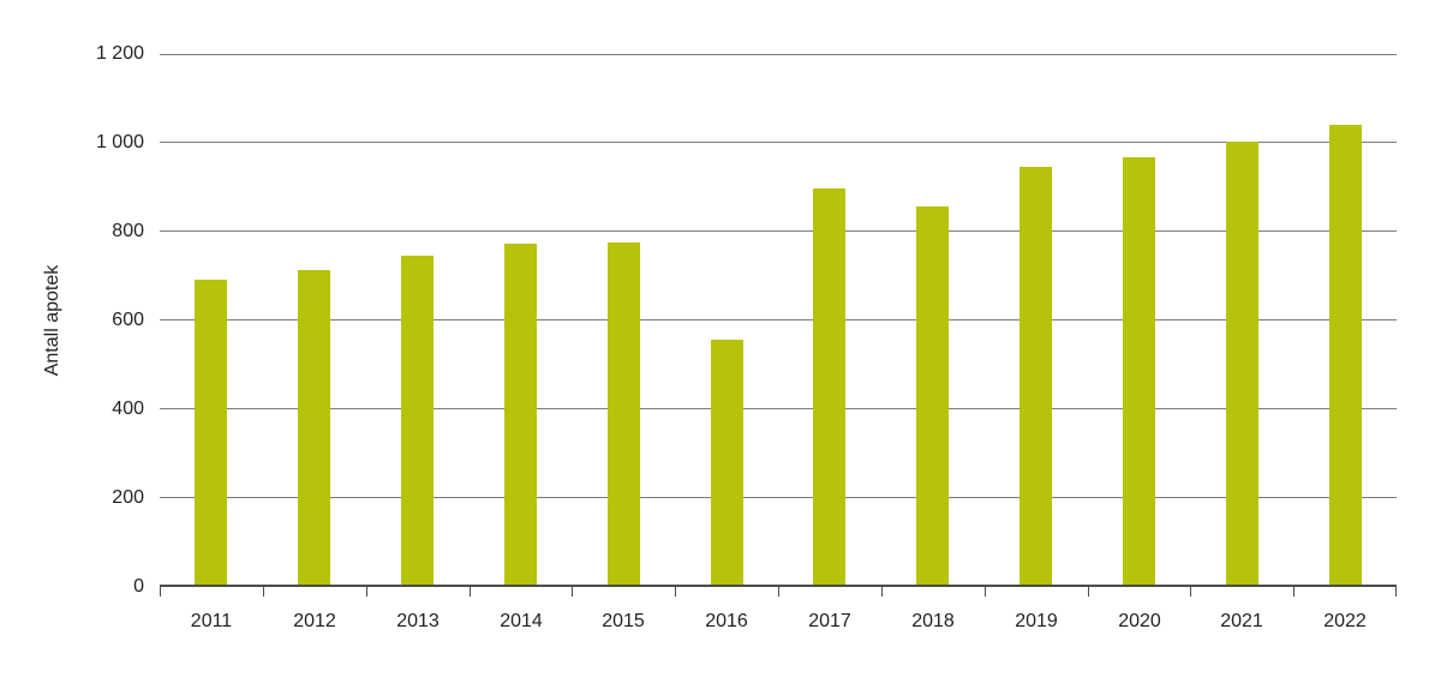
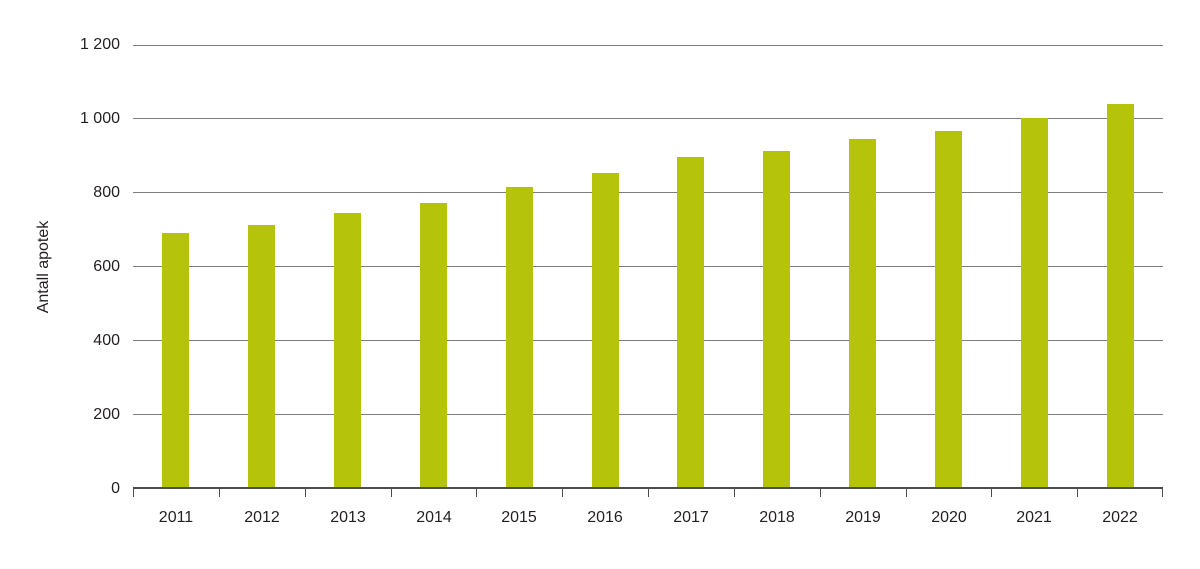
2015: 770 -> 810
2016: 550 -> 850
2018: 850 -> 910
